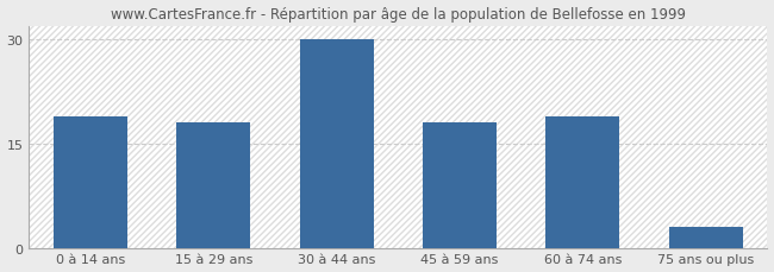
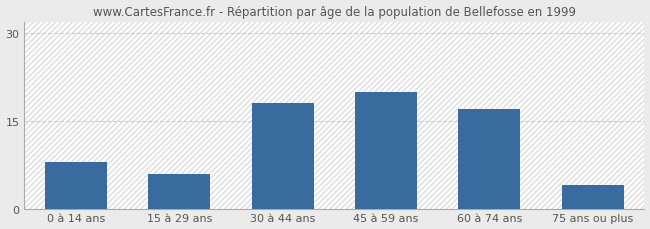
0 à 14 ans: 19 -> 8
15 à 29 ans: 18 -> 6
30 à 44 ans: 30 -> 18
45 à 59 ans: 18 -> 20
60 à 74 ans: 19 -> 17
75 ans ou plus: 3 -> 4
